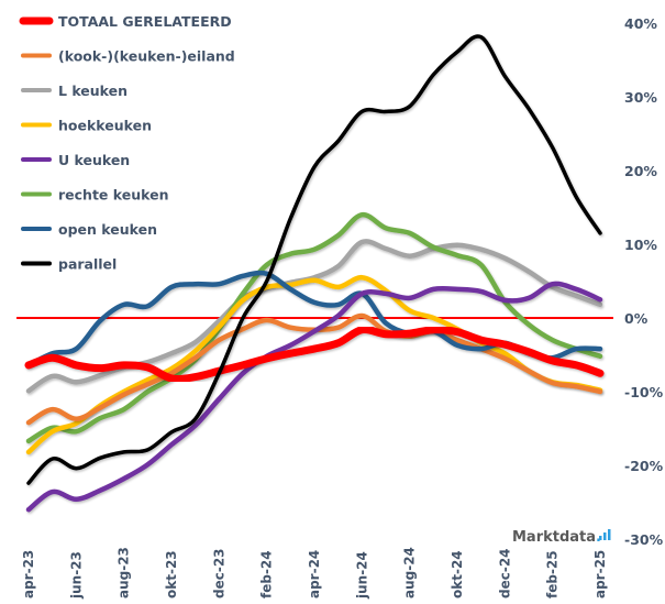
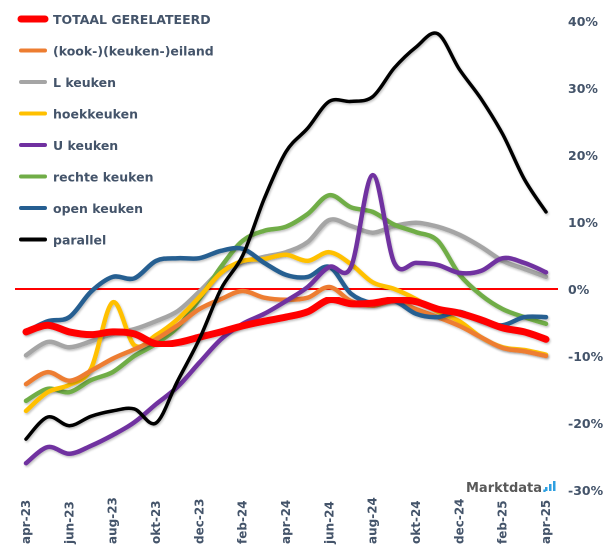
hoekkeuken/aug-23: -10% -> -2%
parallel/okt-23: -16% -> -20%
U keuken/aug-24: 3% -> 17%
